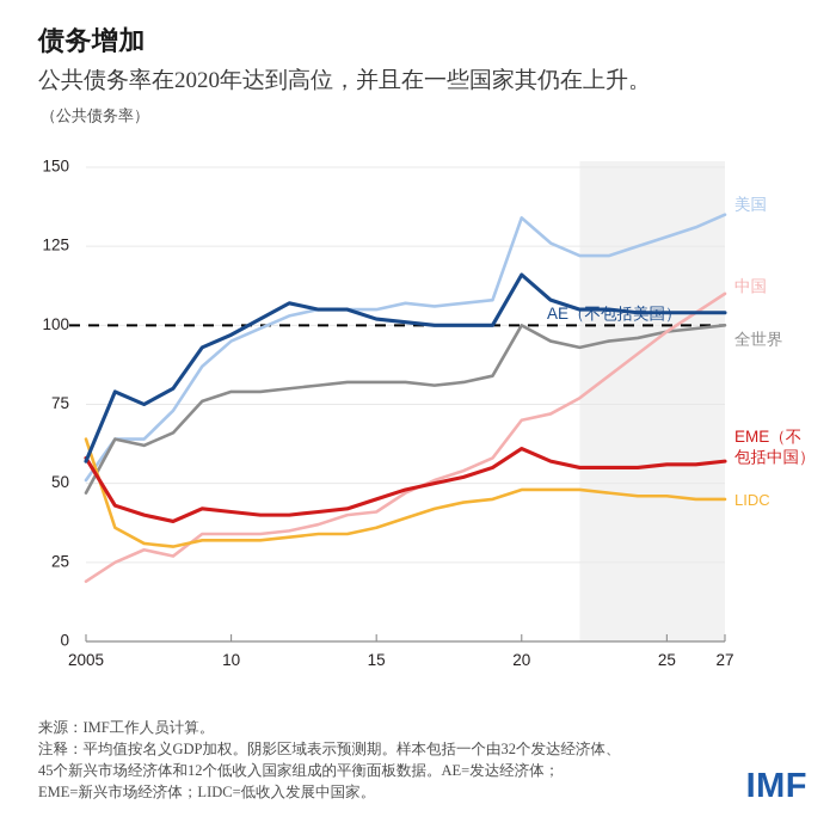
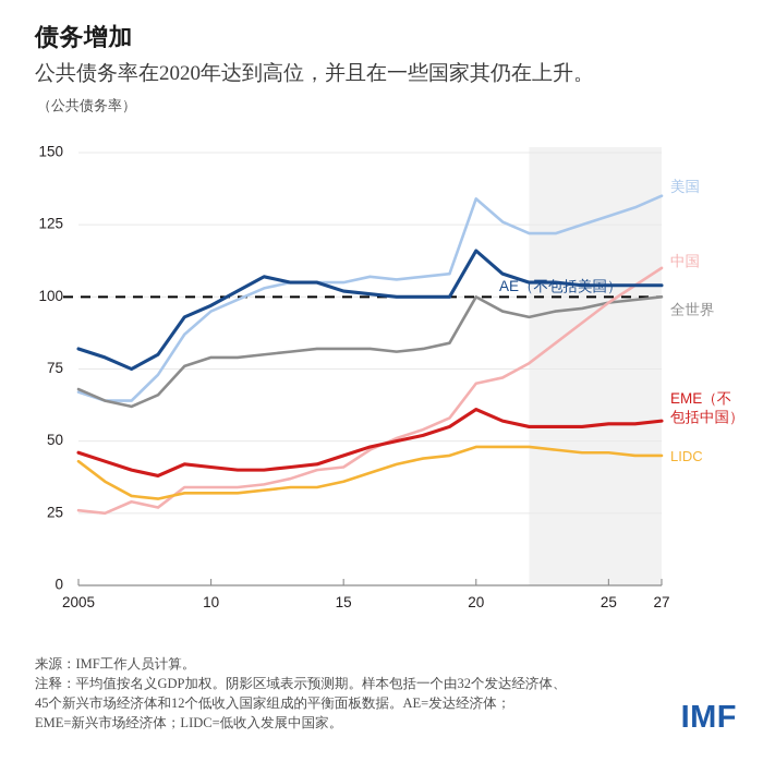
美国/2005: 51 -> 67
AE（不包括美国）/2005: 57 -> 82
全世界/2005: 47 -> 68
中国/2005: 19 -> 26
EME（不包括中国）/2005: 58 -> 46
LIDC/2005: 64 -> 43
